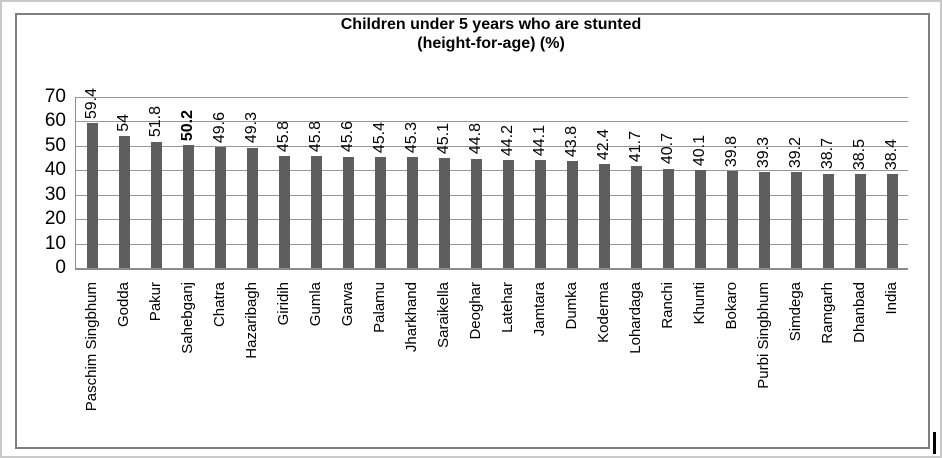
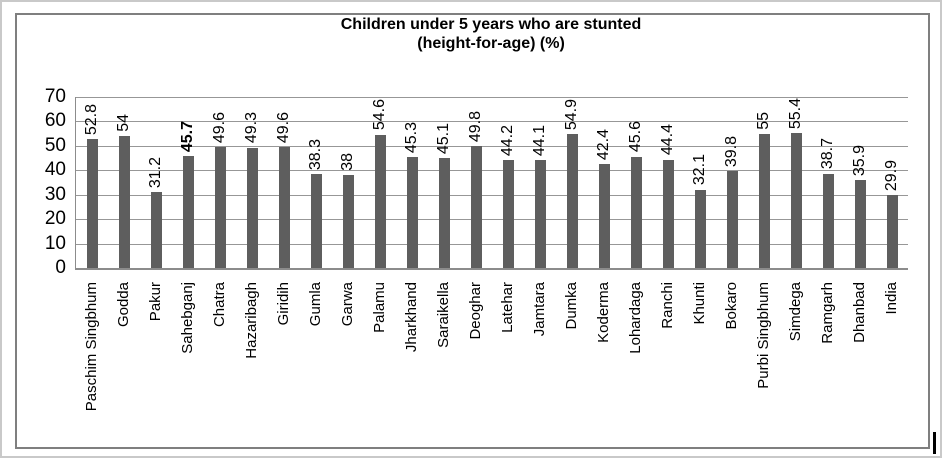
Paschim Singbhum: 59.4 -> 52.8
Pakur: 51.8 -> 31.2
Sahebganj: 50.2 -> 45.7
Giridih: 45.8 -> 49.6
Gumla: 45.8 -> 38.3
Garwa: 45.6 -> 38
Palamu: 45.4 -> 54.6
Deoghar: 44.8 -> 49.8
Dumka: 43.8 -> 54.9
Lohardaga: 41.7 -> 45.6
Ranchi: 40.7 -> 44.4
Khunti: 40.1 -> 32.1
Purbi Singbhum: 39.3 -> 55
Simdega: 39.2 -> 55.4
Dhanbad: 38.5 -> 35.9
India: 38.4 -> 29.9
